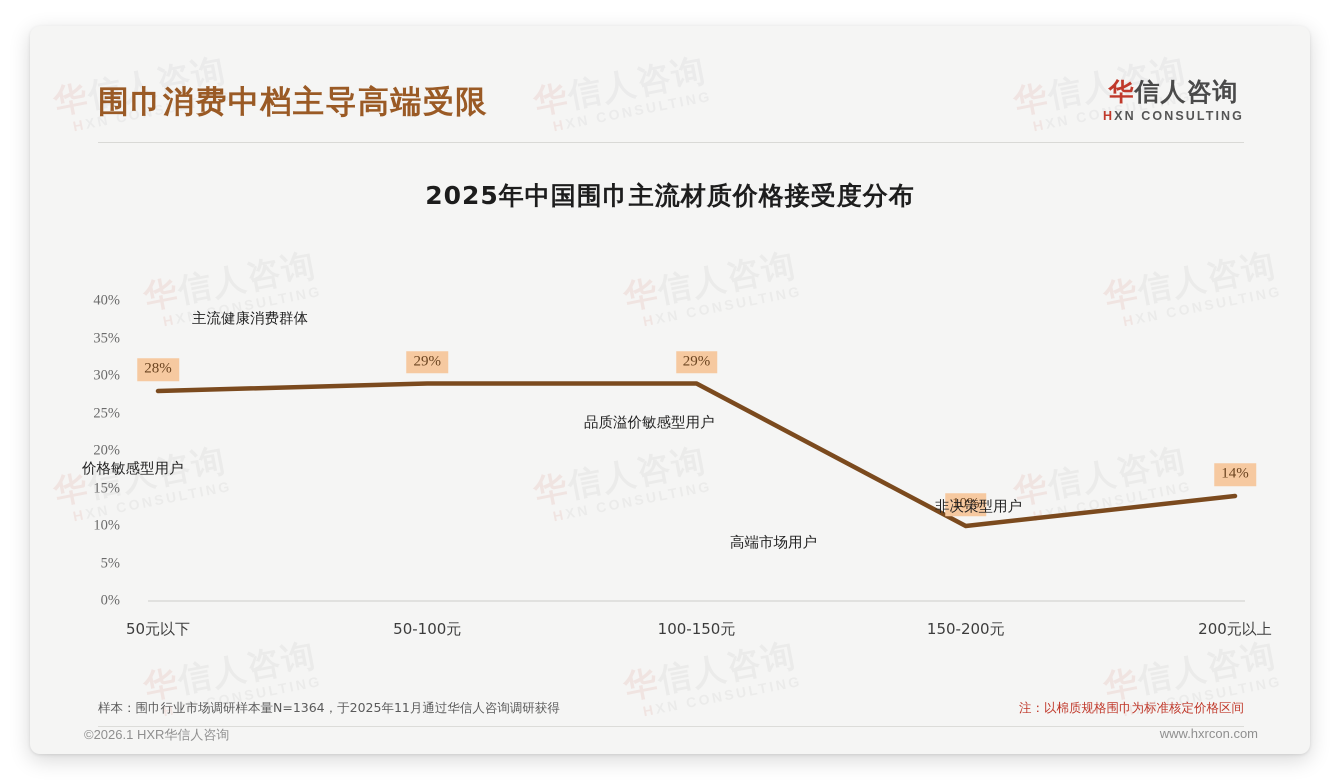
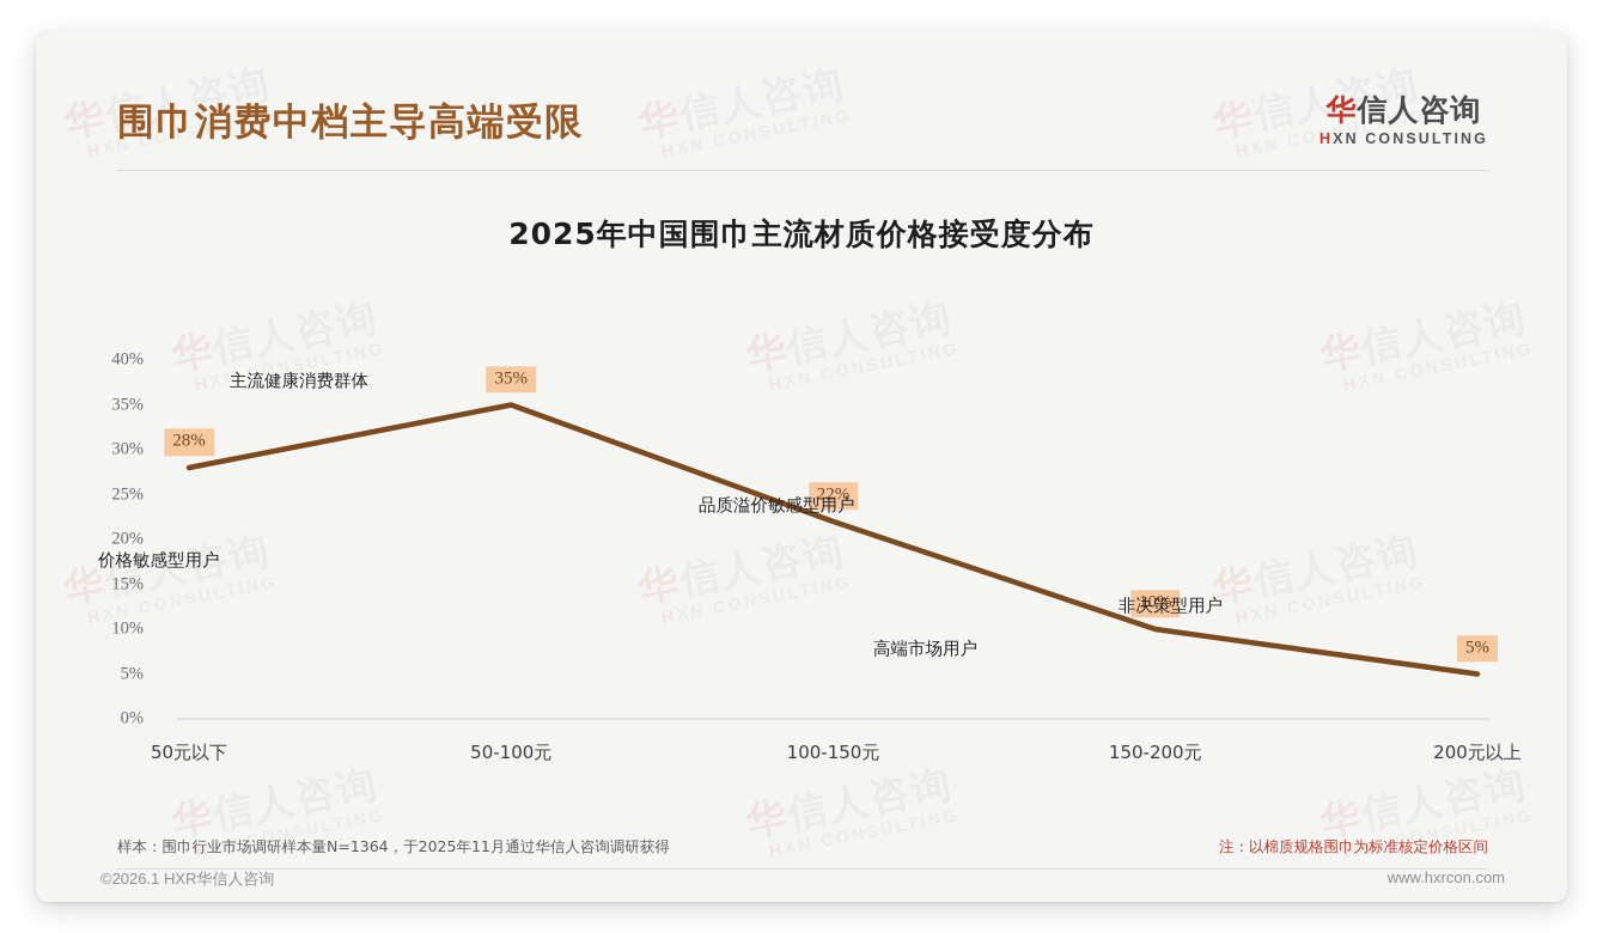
50-100元: 29% -> 35%
100-150元: 29% -> 22%
200元以上: 14% -> 5%
